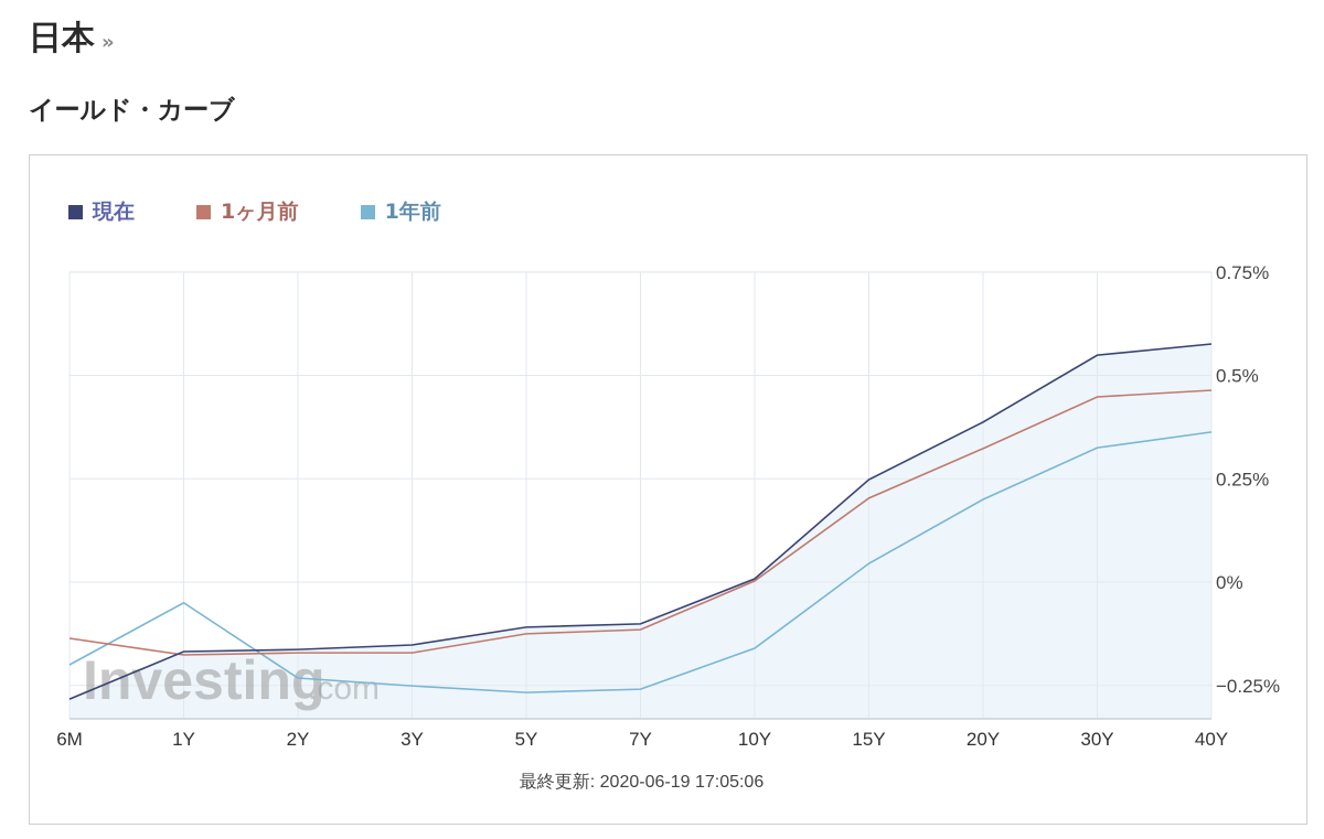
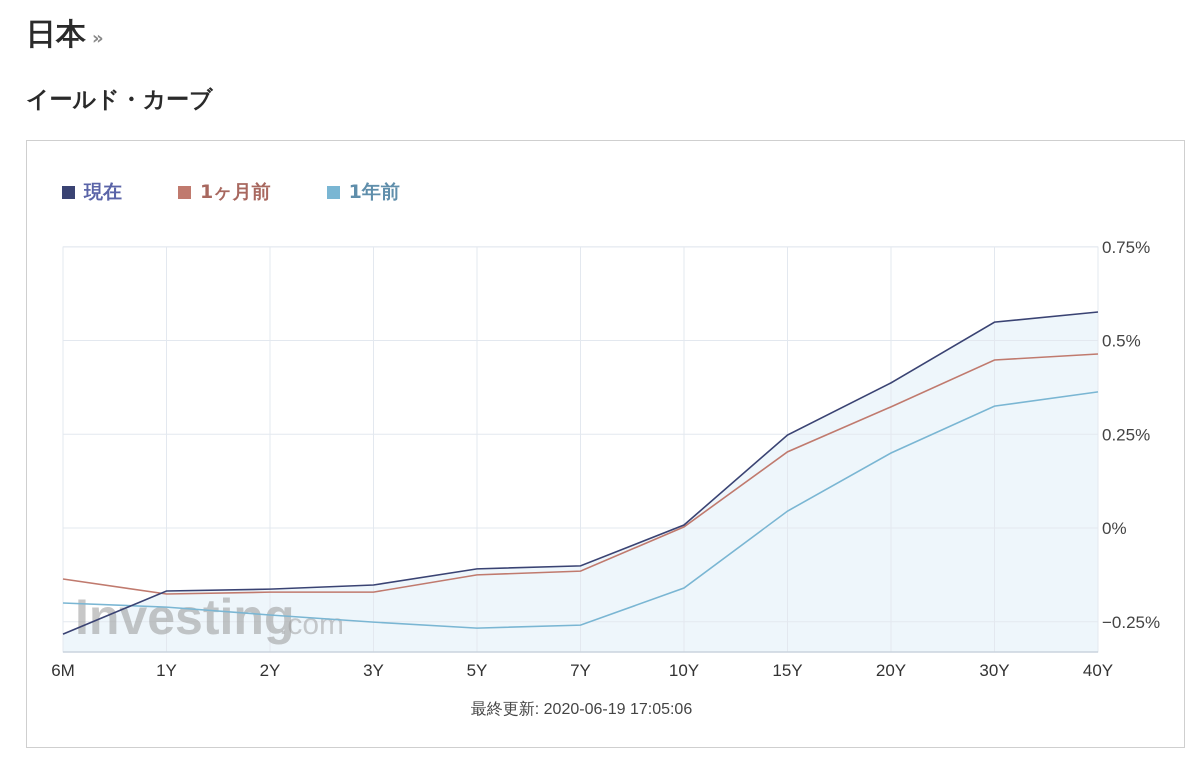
1年前/1Y: -0.05% -> -0.21%
